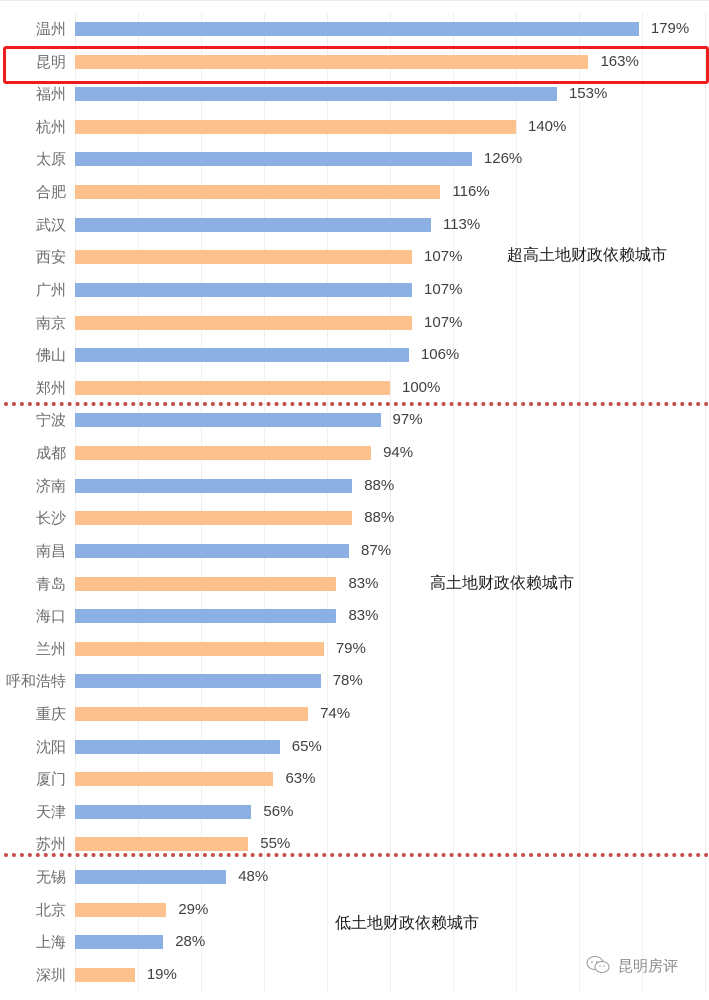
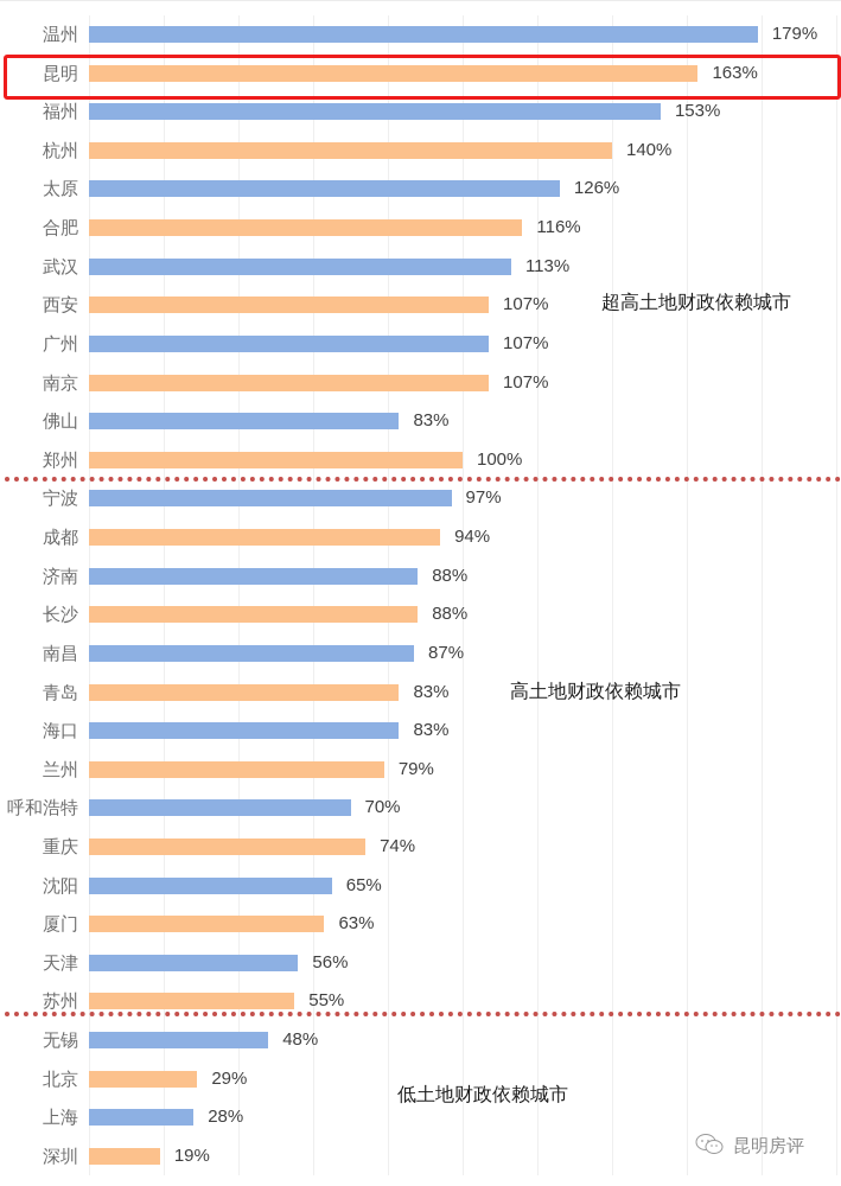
佛山: 106% -> 83%
呼和浩特: 78% -> 70%
